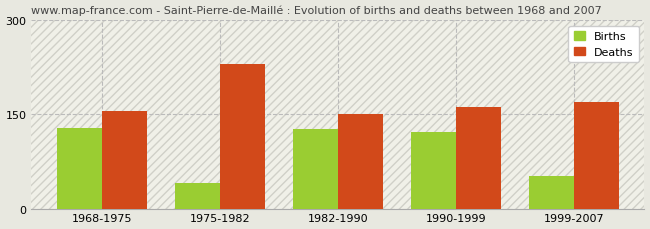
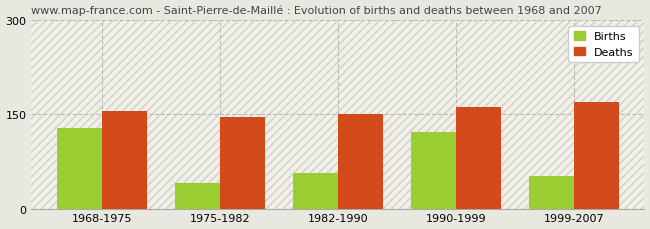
Deaths/1975-1982: 230 -> 146
Births/1982-1990: 126 -> 57
